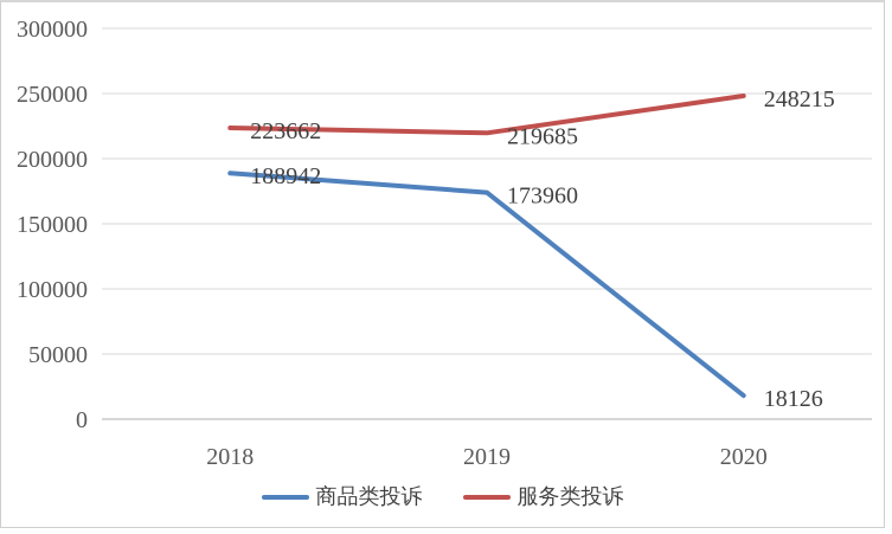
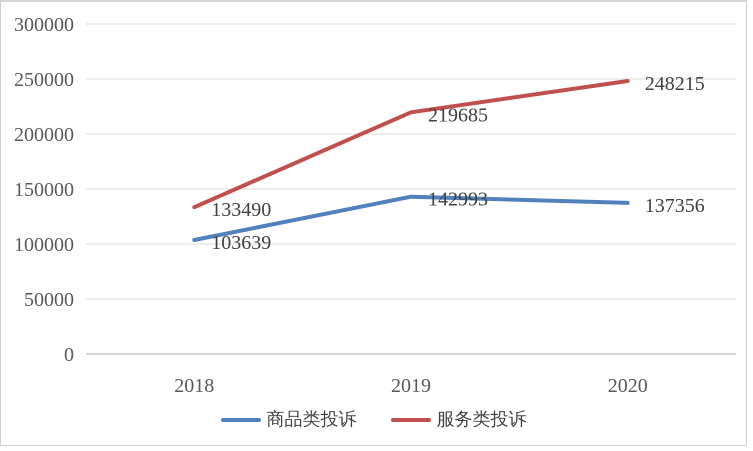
商品类投诉/2018: 188942 -> 103639
服务类投诉/2018: 223662 -> 133490
商品类投诉/2019: 173960 -> 142993
商品类投诉/2020: 18126 -> 137356
